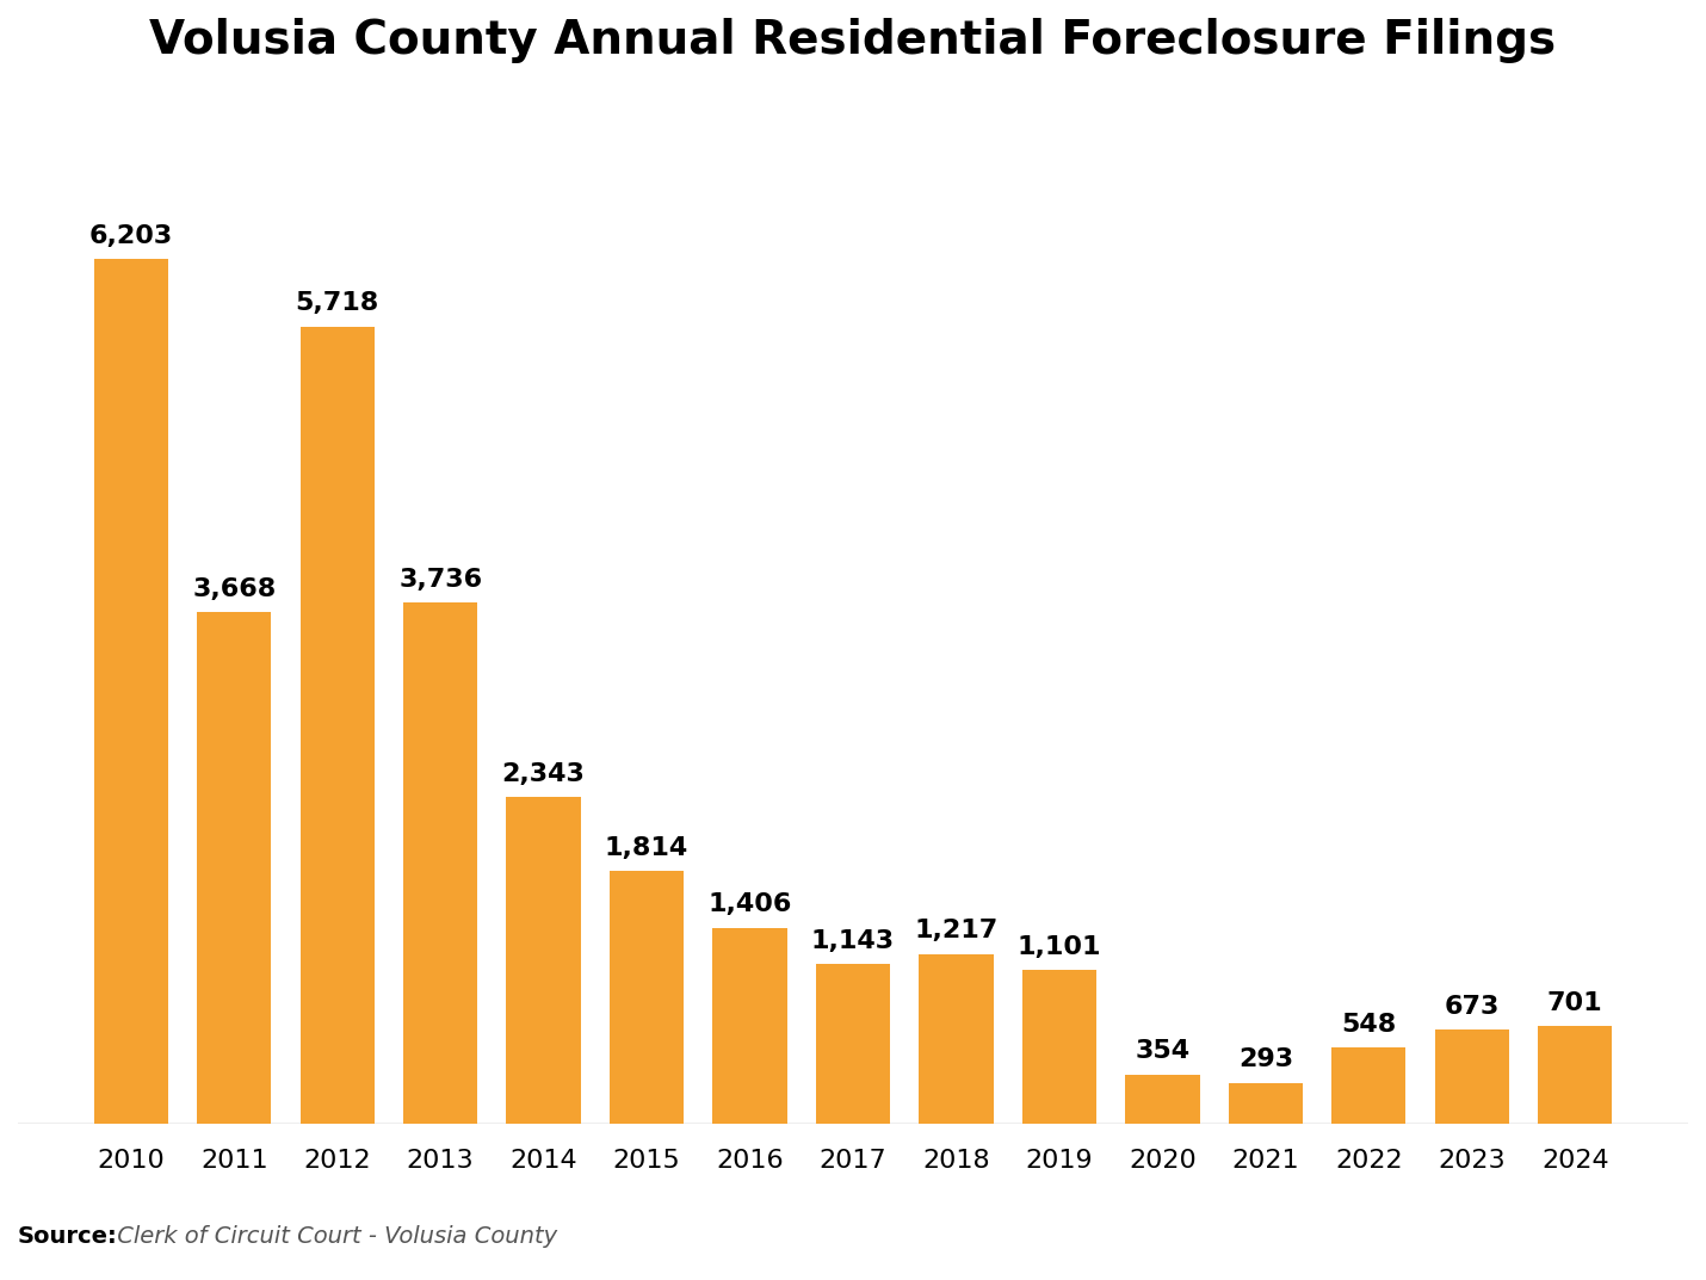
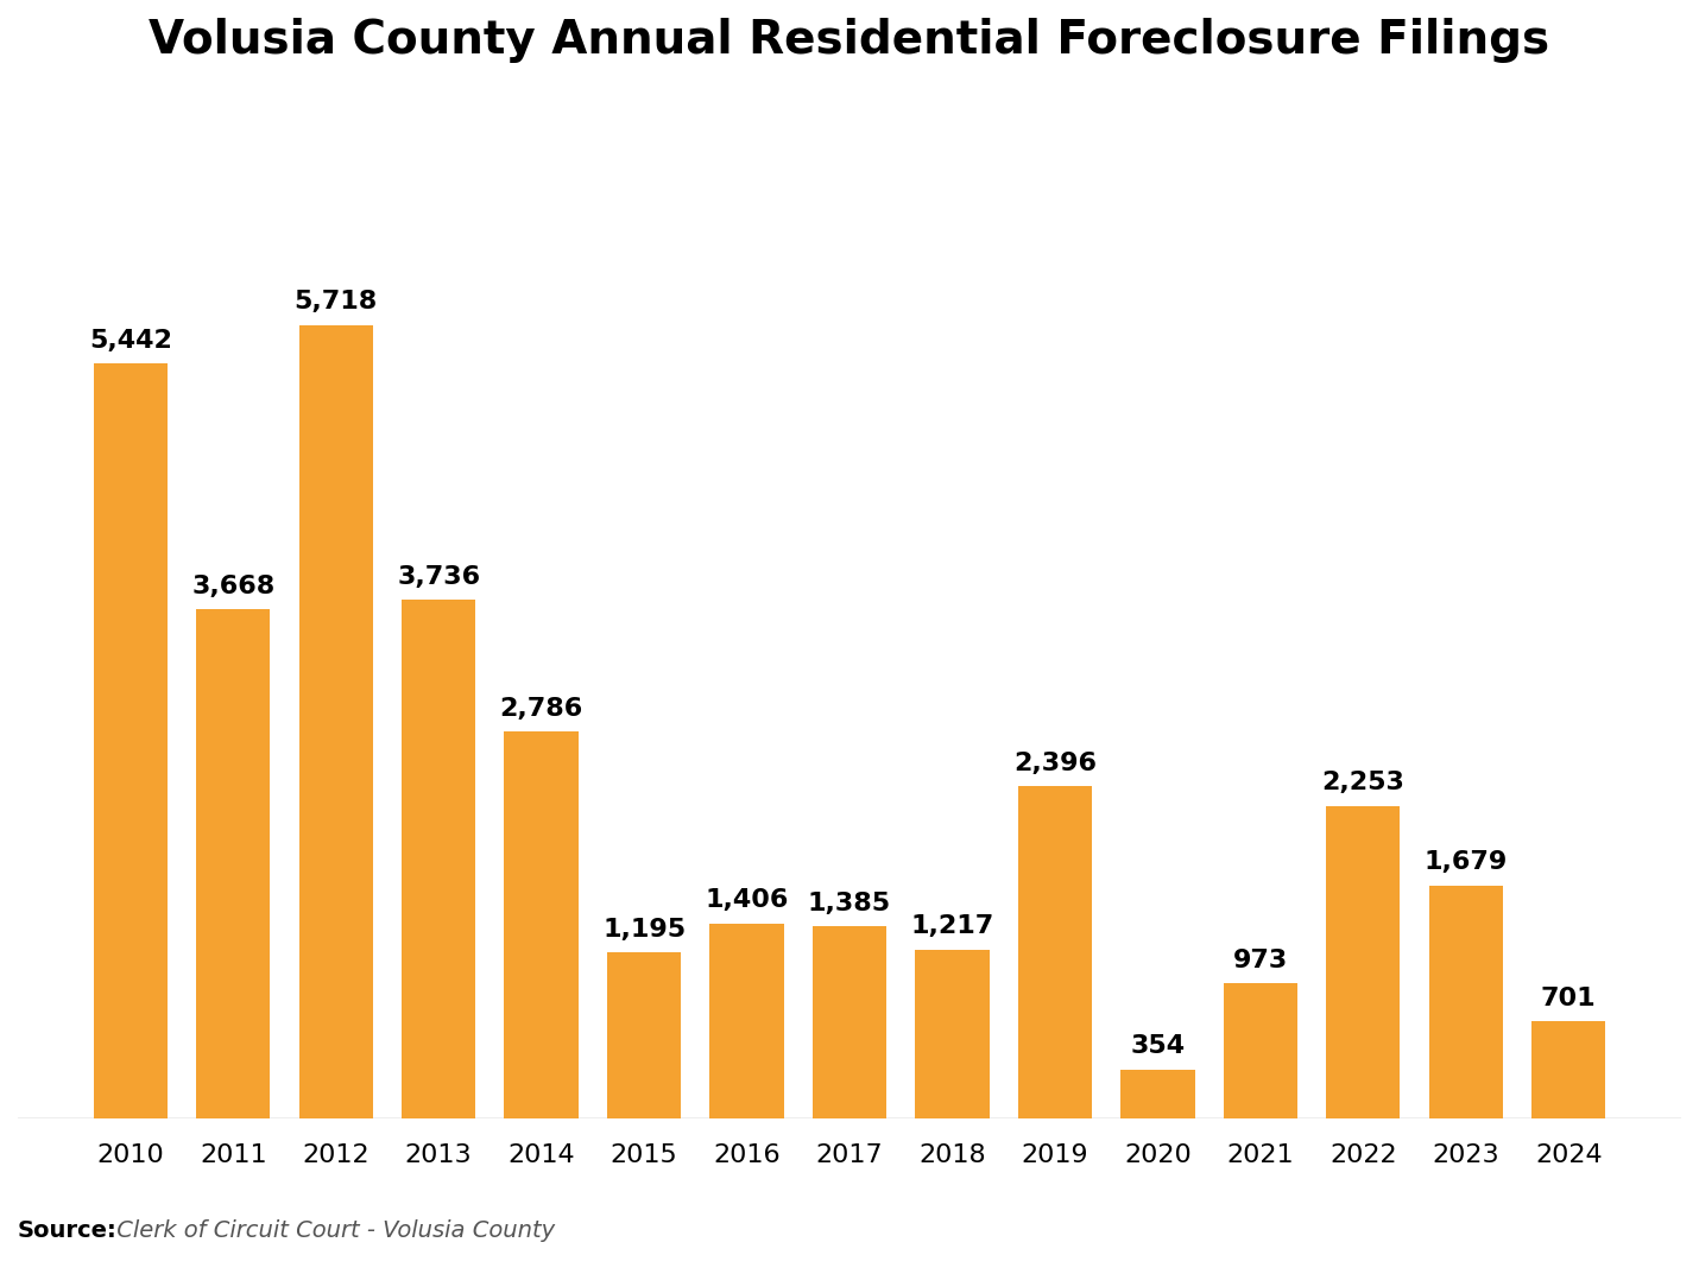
2010: 6,203 -> 5,442
2014: 2,343 -> 2,786
2015: 1,814 -> 1,195
2017: 1,143 -> 1,385
2019: 1,101 -> 2,396
2021: 293 -> 973
2022: 548 -> 2,253
2023: 673 -> 1,679
